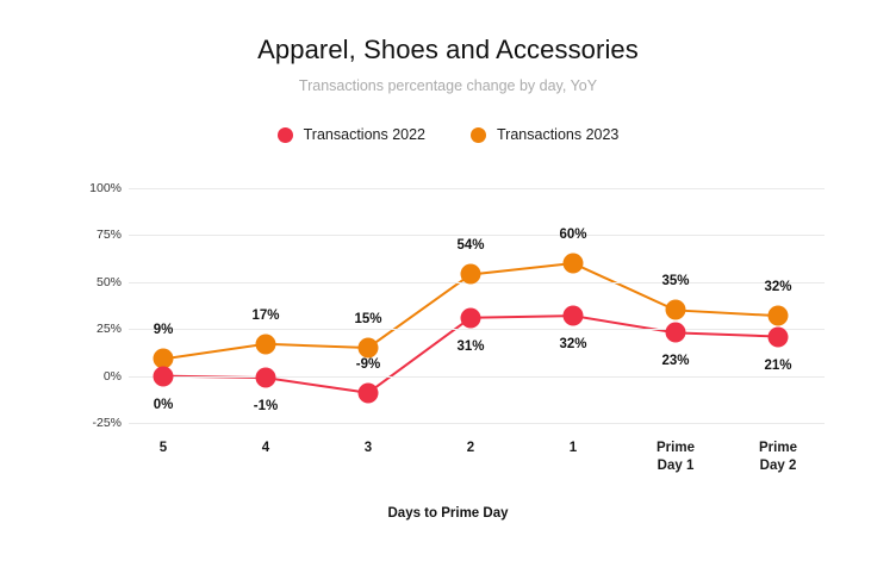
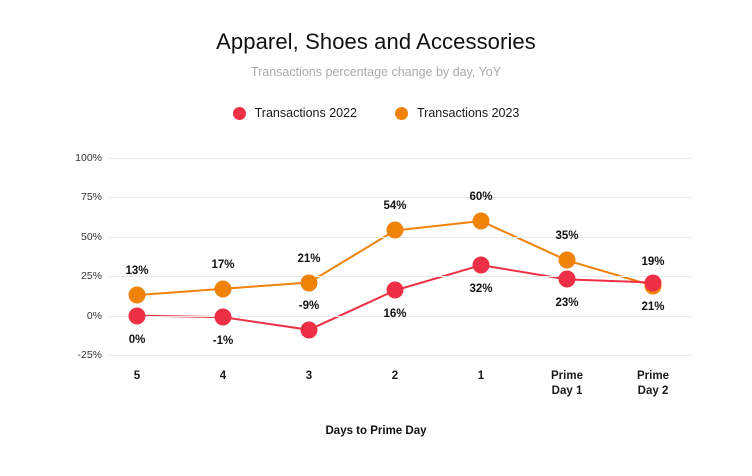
Transactions 2023/5: 9% -> 13%
Transactions 2023/3: 15% -> 21%
Transactions 2022/2: 31% -> 16%
Transactions 2023/Prime Day 2: 32% -> 19%
